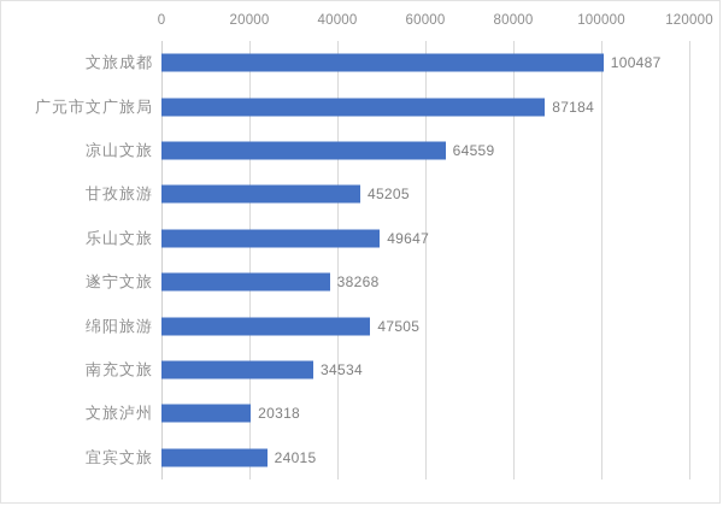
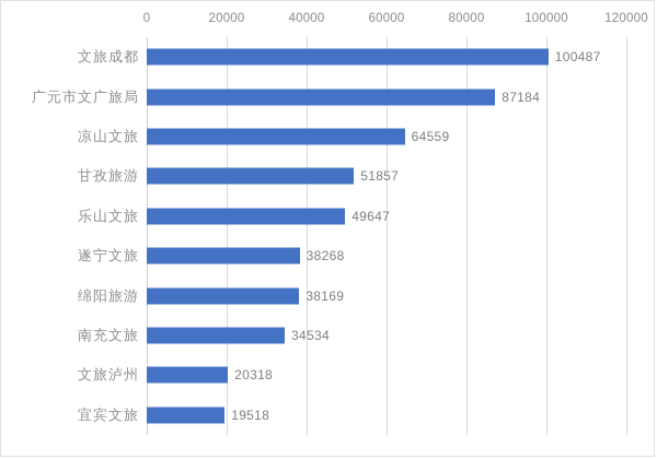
甘孜旅游: 45205 -> 51857
绵阳旅游: 47505 -> 38169
宜宾文旅: 24015 -> 19518
